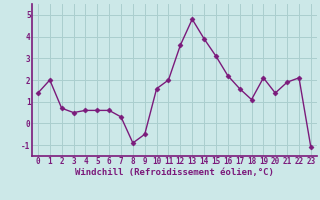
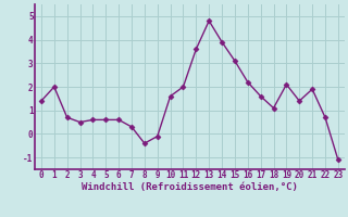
8: -0.9 -> -0.4
9: -0.5 -> -0.1
22: 2.1 -> 0.7
